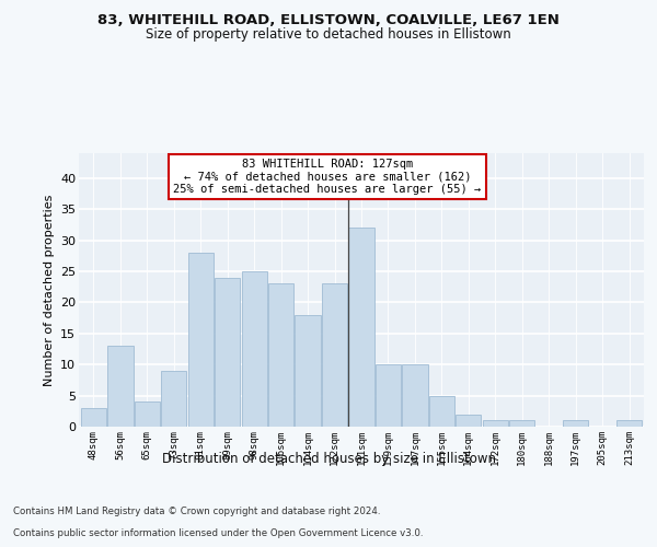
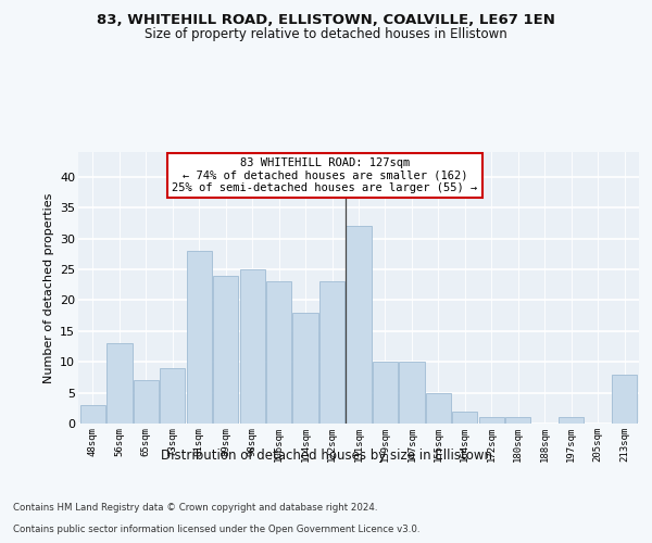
65sqm: 4 -> 7
213sqm: 1 -> 8
